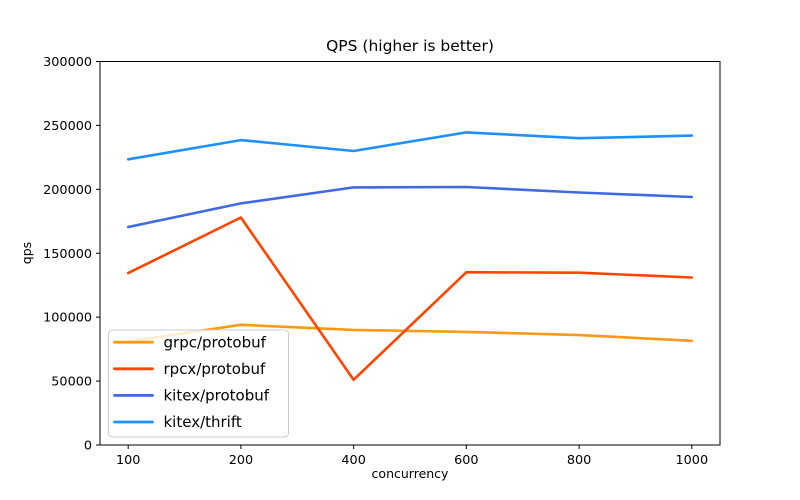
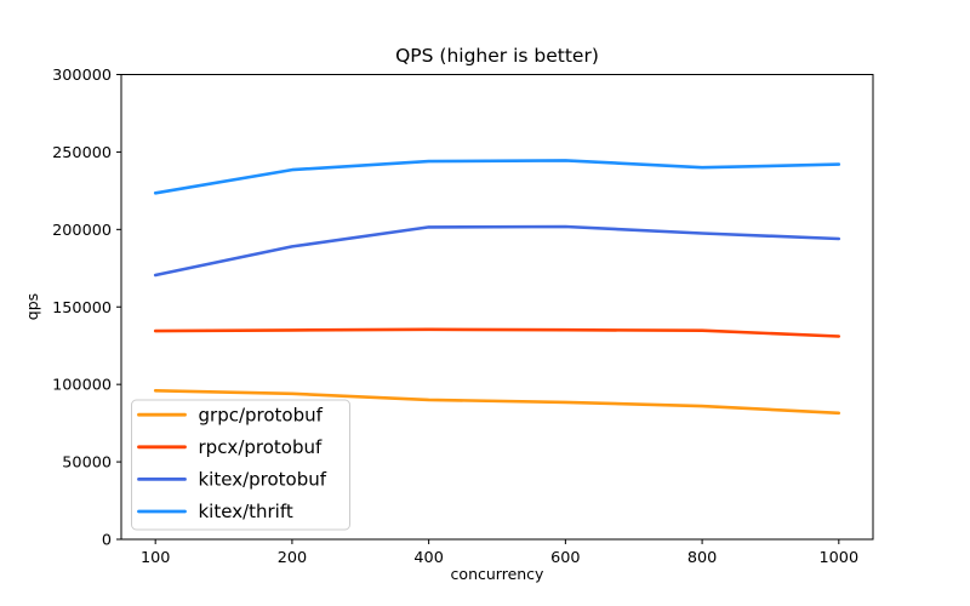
grpc/protobuf/100: 81000 -> 96000
rpcx/protobuf/200: 178000 -> 135000
rpcx/protobuf/400: 51000 -> 136000
kitex/thrift/400: 230000 -> 244000
